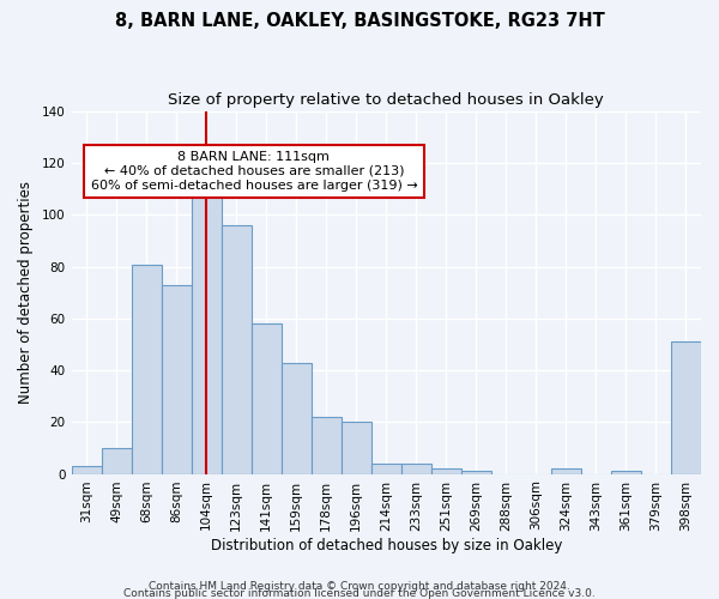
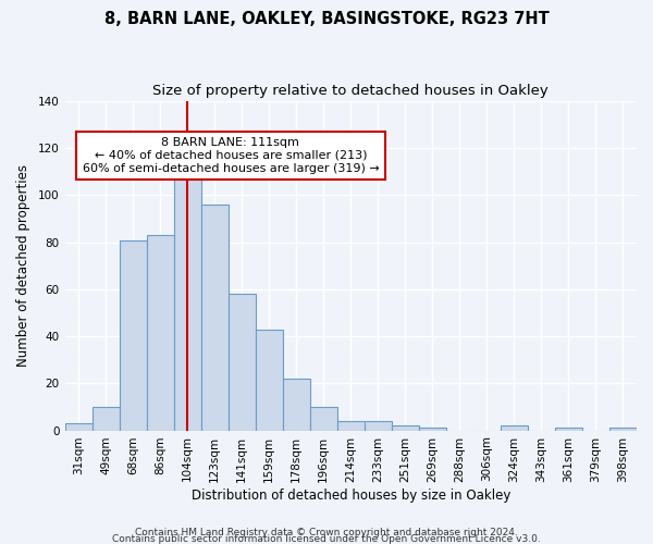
86sqm: 73 -> 83
196sqm: 20 -> 10
398sqm: 51 -> 1
